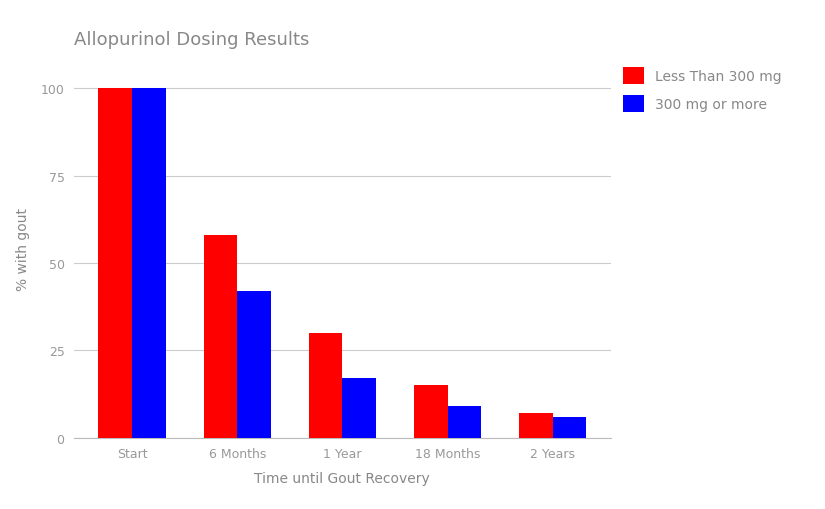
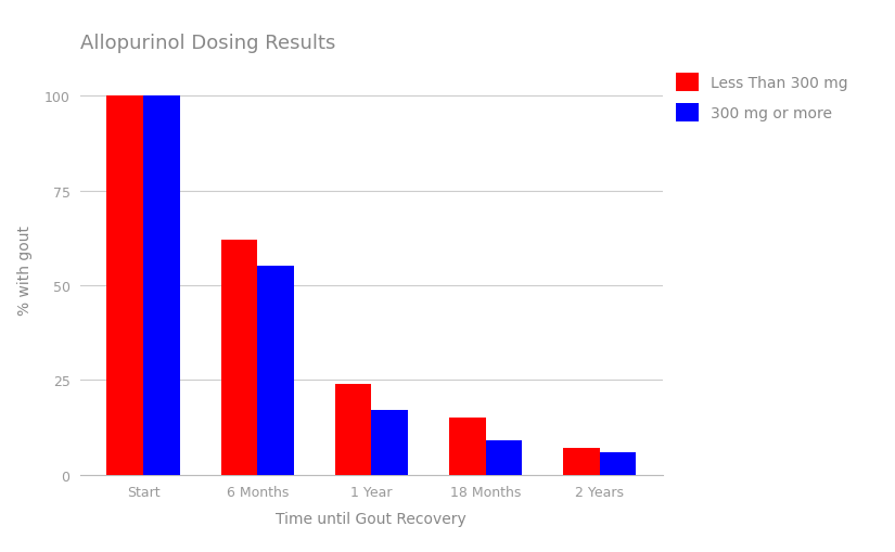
Less Than 300 mg/6 Months: 58 -> 62
300 mg or more/6 Months: 42 -> 55
Less Than 300 mg/1 Year: 30 -> 24
